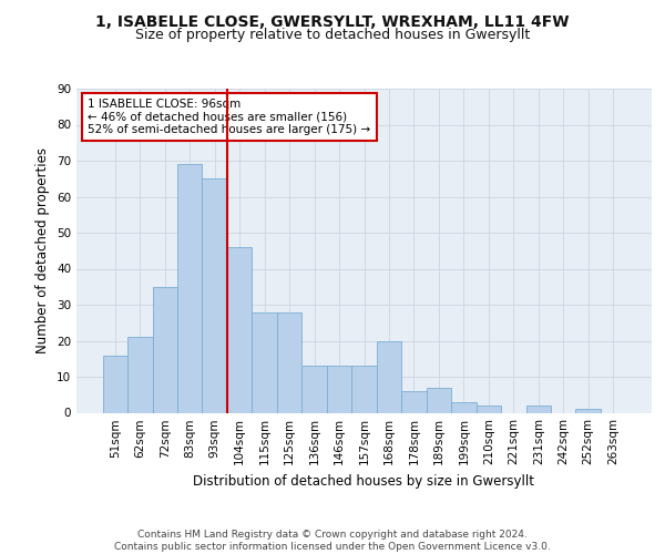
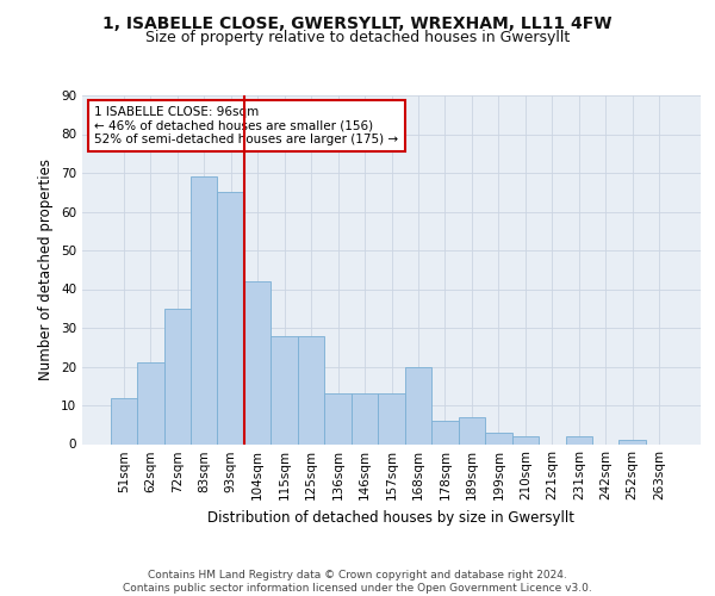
51sqm: 16 -> 12
104sqm: 46 -> 42
